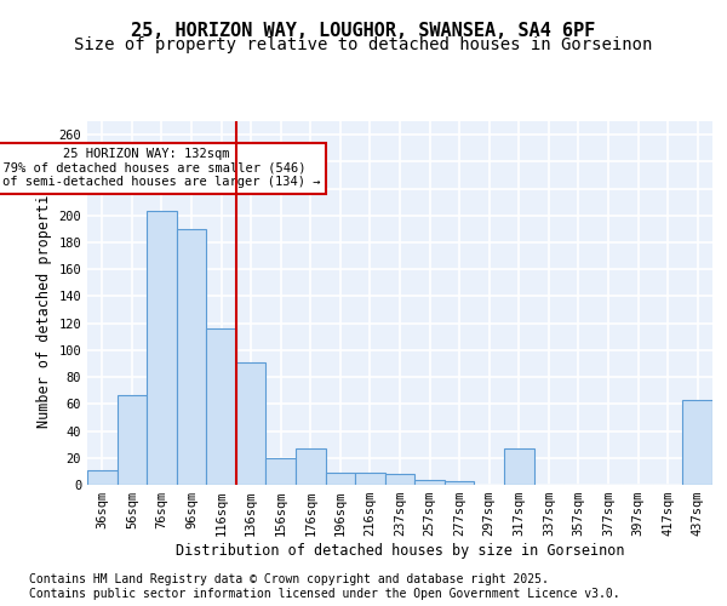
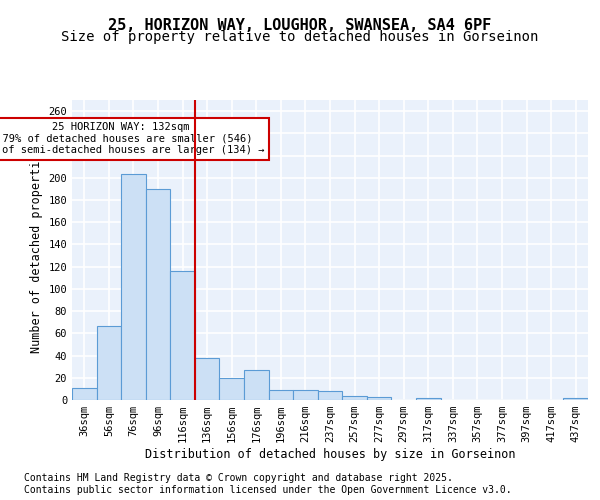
136sqm: 91 -> 38
317sqm: 27 -> 2
437sqm: 63 -> 2
